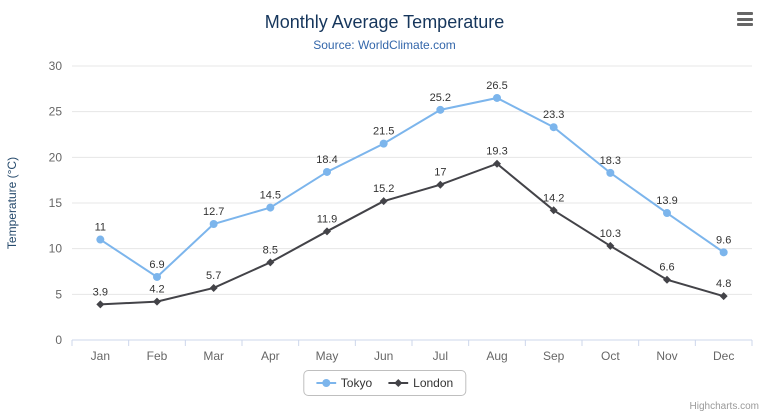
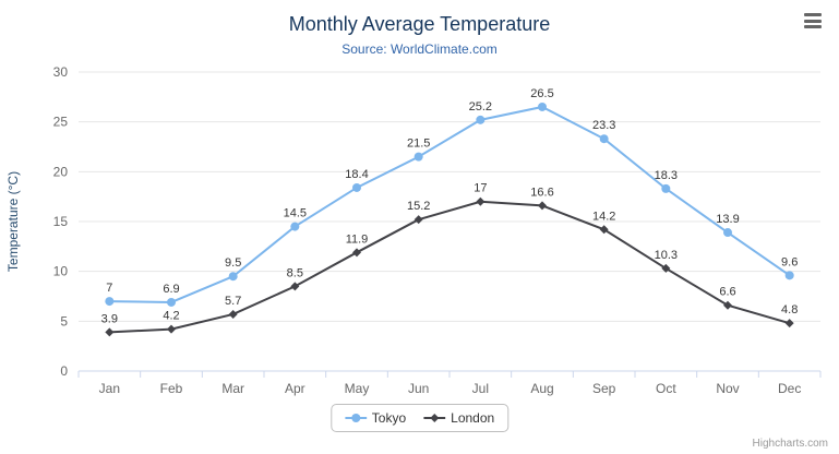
Tokyo/Jan: 11 -> 7
Tokyo/Mar: 12.7 -> 9.5
London/Aug: 19.3 -> 16.6
